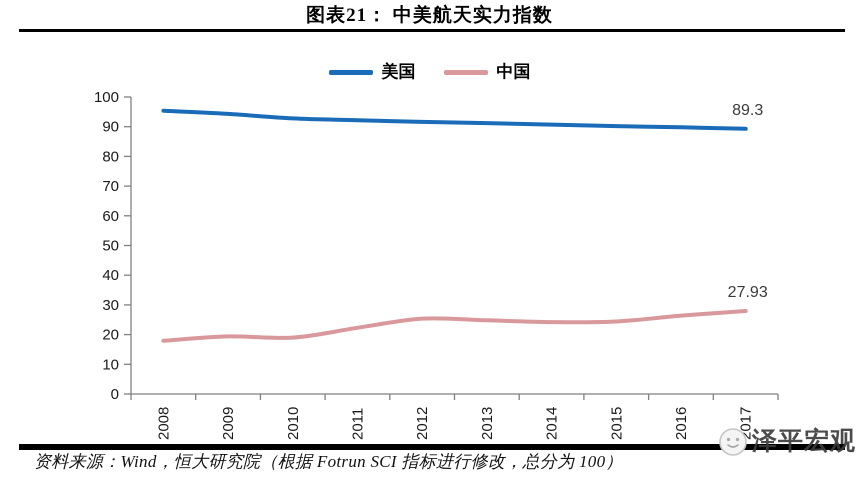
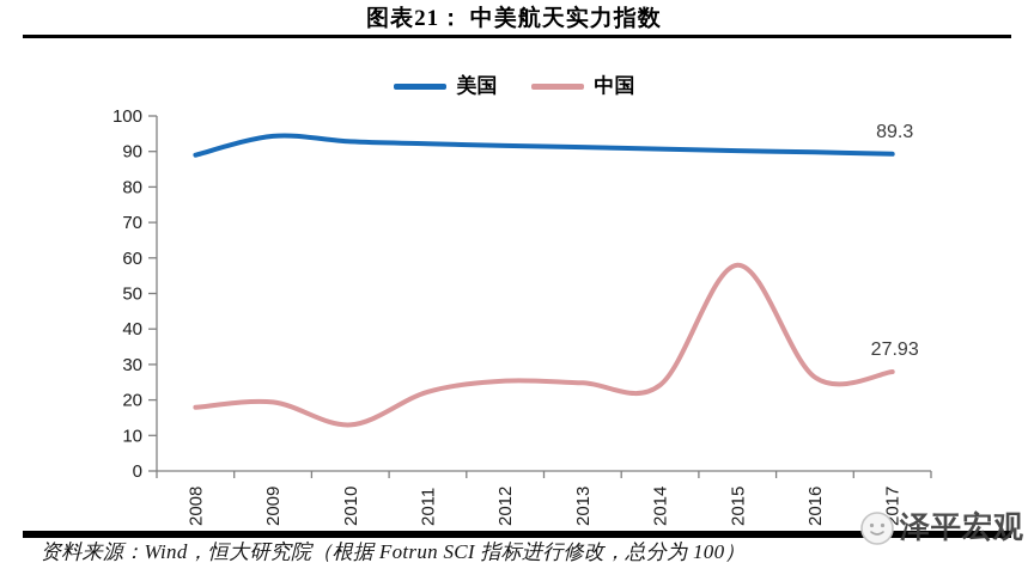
美国/2008: 95 -> 89
中国/2010: 19 -> 13
中国/2015: 24 -> 58
